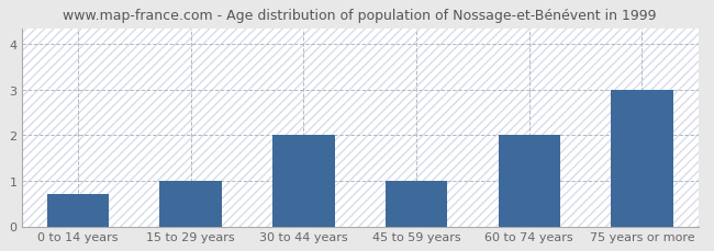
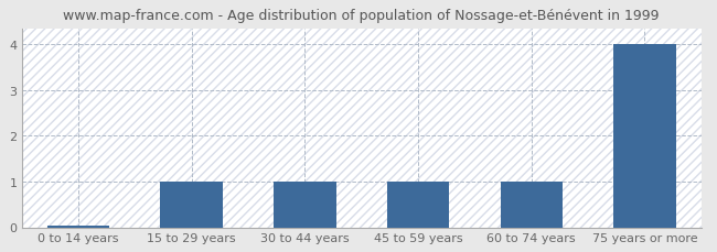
0 to 14 years: 0.70 -> 0.04
30 to 44 years: 2.00 -> 1.00
60 to 74 years: 2.00 -> 1.00
75 years or more: 3.00 -> 4.00
